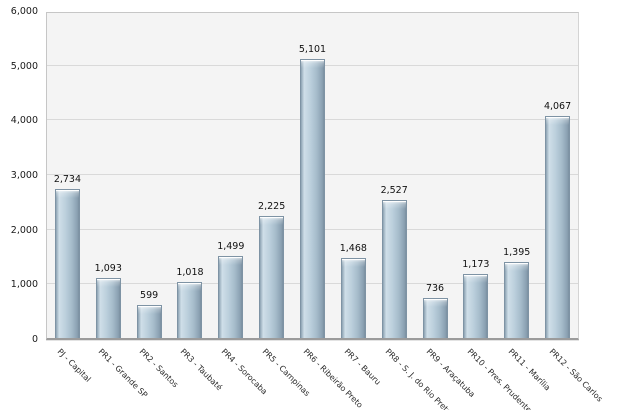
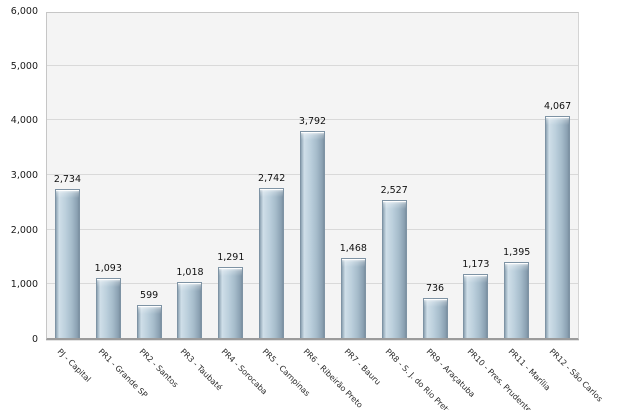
PR4 - Sorocaba: 1,499 -> 1,291
PR5 - Campinas: 2,225 -> 2,742
PR6 - Ribeirão Preto: 5,101 -> 3,792
